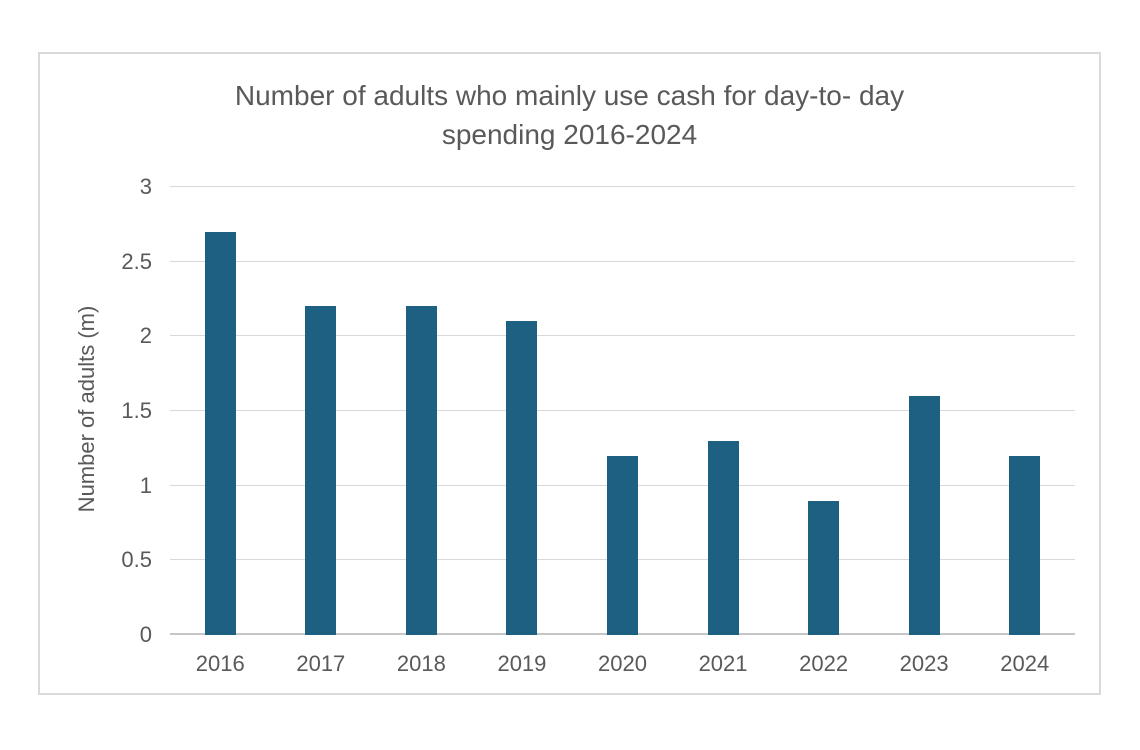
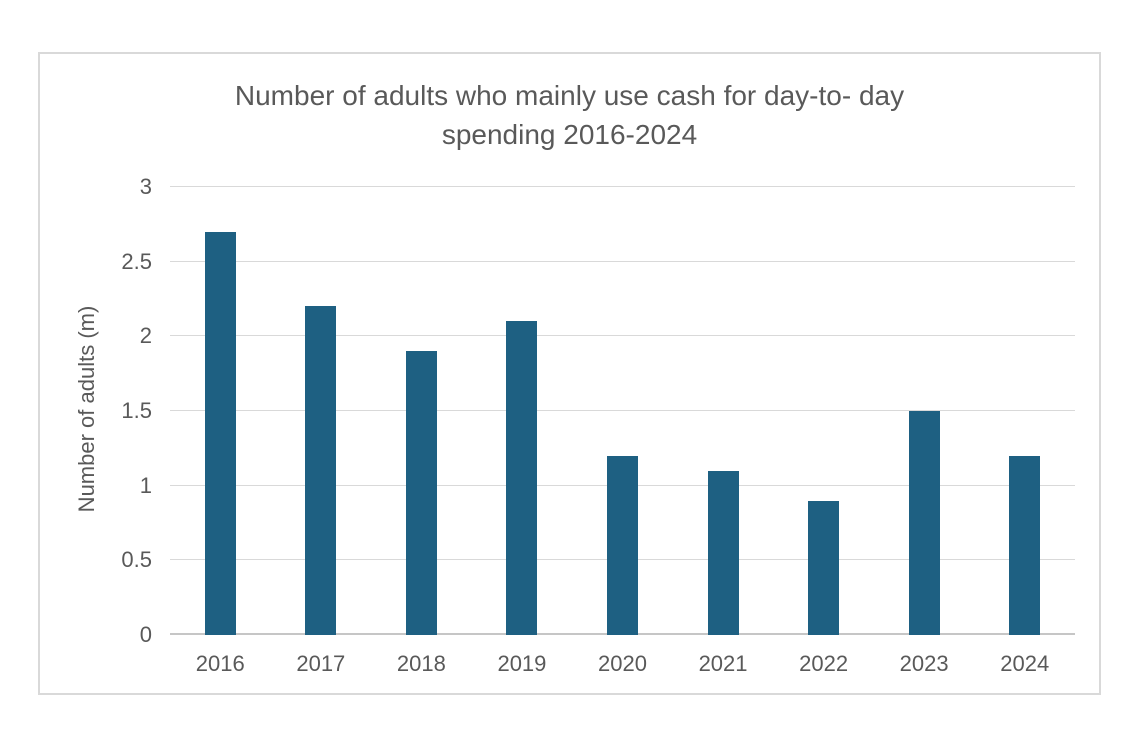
2018: 2.2 -> 1.9
2021: 1.3 -> 1.1
2023: 1.6 -> 1.5
